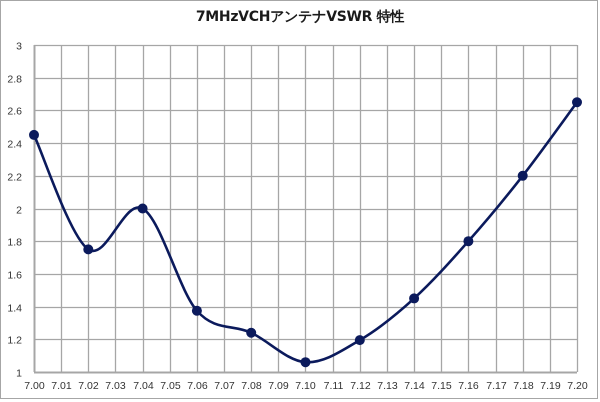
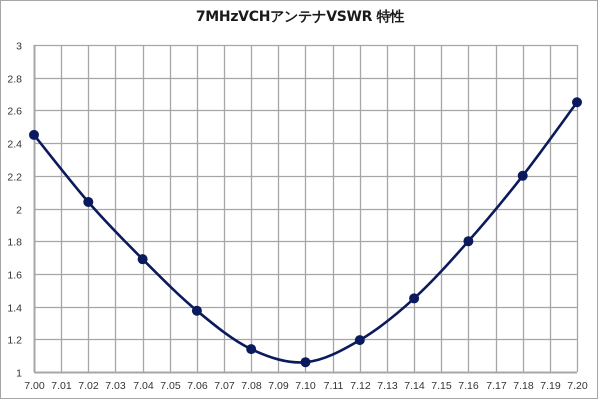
7.02: 1,75 -> 2,04
7.04: 2,00 -> 1,69
7.08: 1,24 -> 1,14
